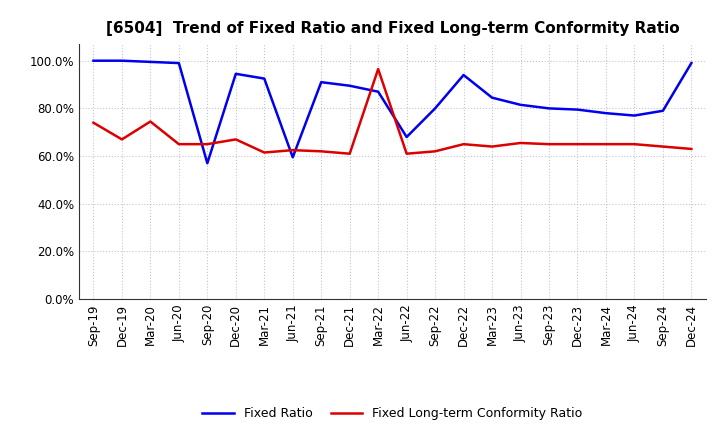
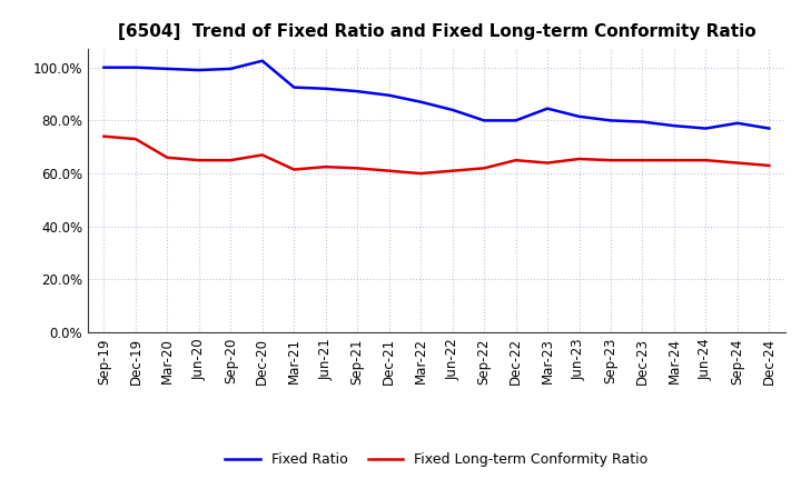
Fixed Long-term Conformity Ratio/Dec-19: 67.0% -> 73.0%
Fixed Long-term Conformity Ratio/Mar-20: 74.5% -> 66.0%
Fixed Ratio/Sep-20: 57.0% -> 99.5%
Fixed Ratio/Dec-20: 94.5% -> 102.5%
Fixed Ratio/Jun-21: 59.5% -> 92.0%
Fixed Long-term Conformity Ratio/Mar-22: 96.5% -> 60.0%
Fixed Ratio/Jun-22: 68.0% -> 84.0%
Fixed Ratio/Dec-22: 94.0% -> 80.0%
Fixed Ratio/Dec-24: 99.0% -> 77.0%
